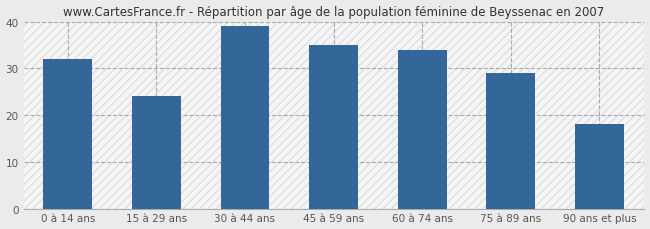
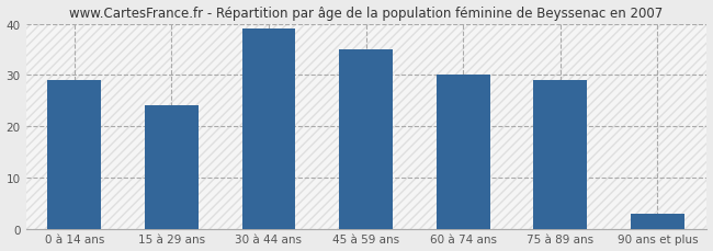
0 à 14 ans: 32 -> 29
60 à 74 ans: 34 -> 30
90 ans et plus: 18 -> 3
